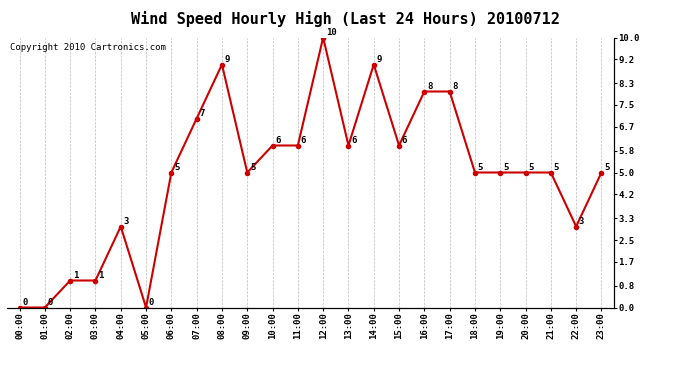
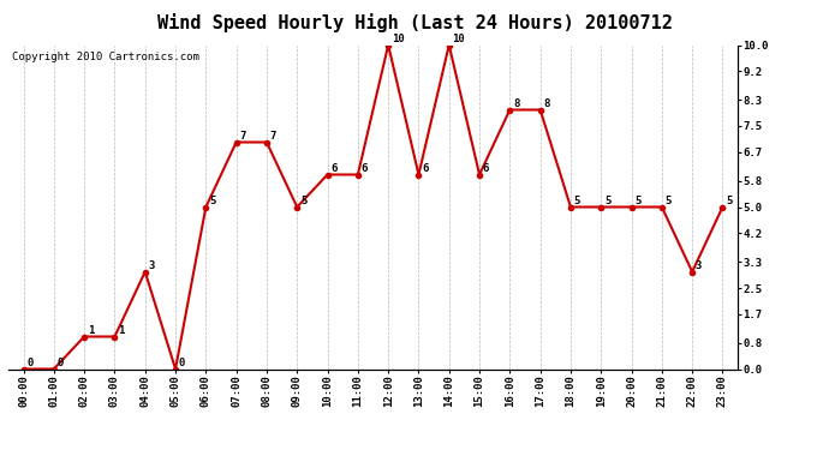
08:00: 9 -> 7
14:00: 9 -> 10
